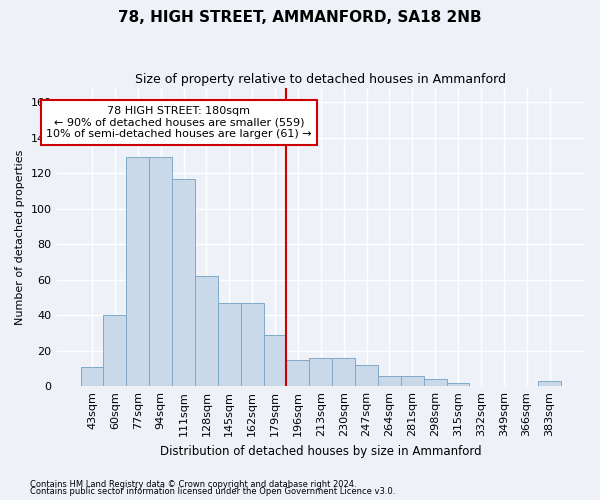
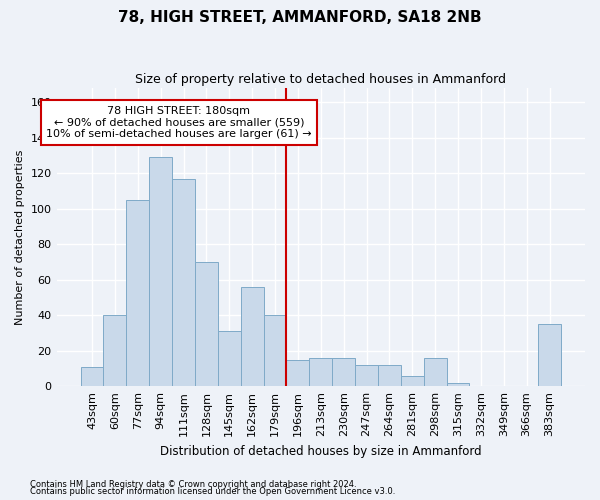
77sqm: 129 -> 105
128sqm: 62 -> 70
145sqm: 47 -> 31
162sqm: 47 -> 56
179sqm: 29 -> 40
264sqm: 6 -> 12
298sqm: 4 -> 16
383sqm: 3 -> 35
